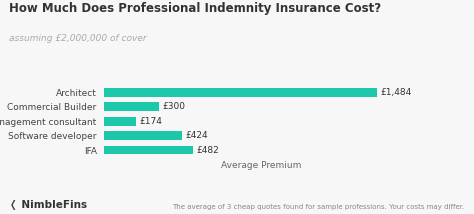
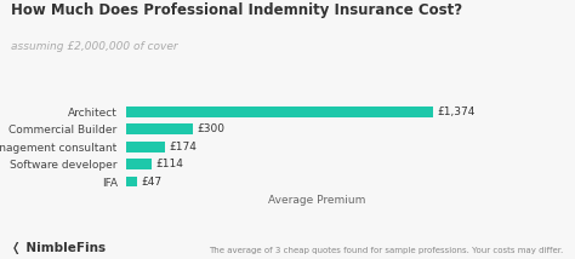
Architect: £1,484 -> £1,374
Software developer: £424 -> £114
IFA: £482 -> £47
